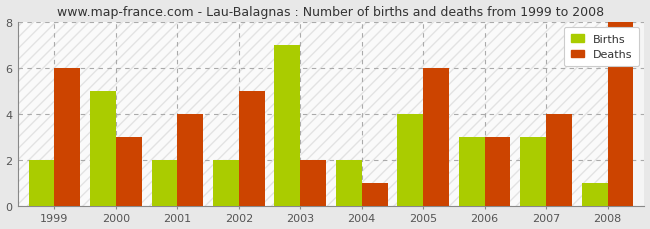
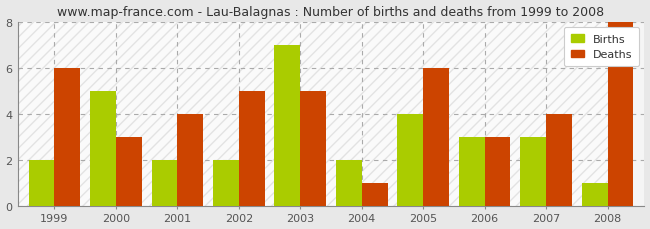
Deaths/2003: 2 -> 5
